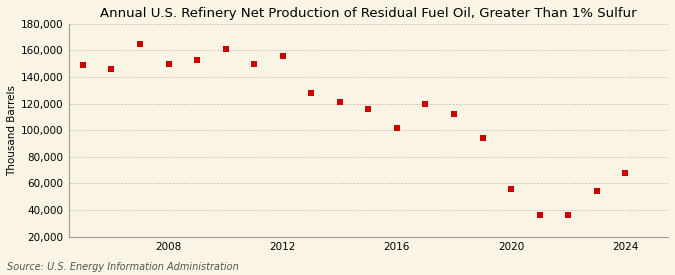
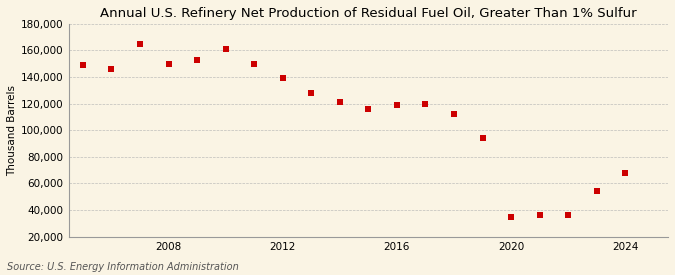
2012: 156,000 -> 139,000
2016: 102,000 -> 119,000
2020: 56,000 -> 35,000
